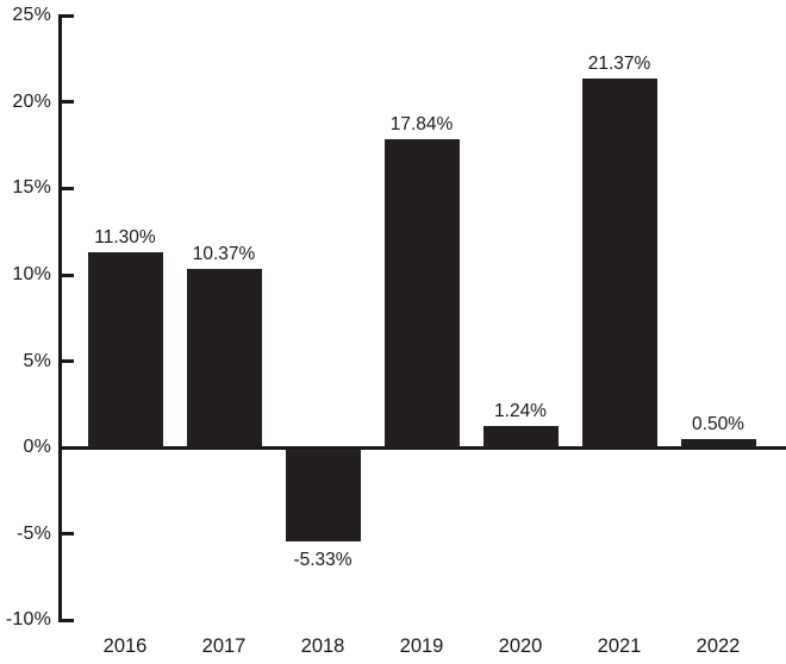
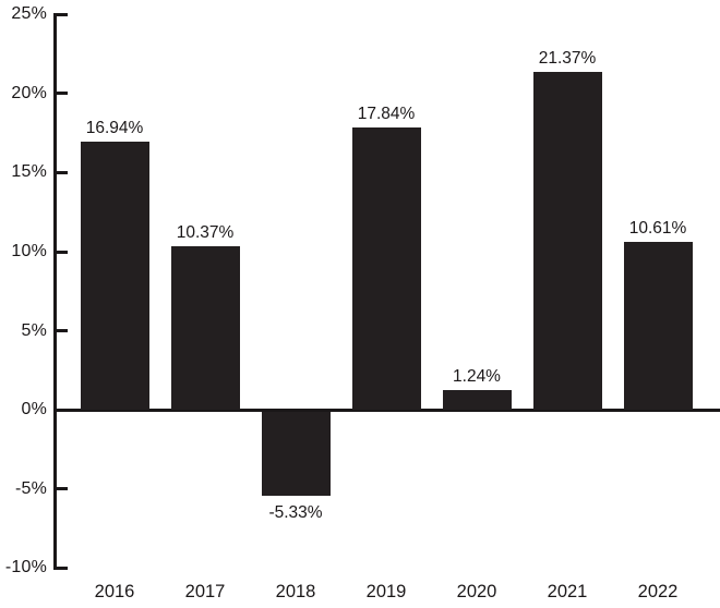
2016: 11.30% -> 16.94%
2022: 0.50% -> 10.61%
